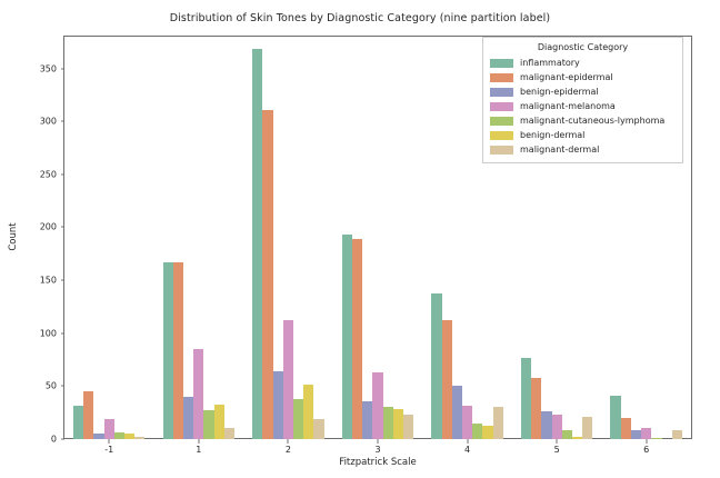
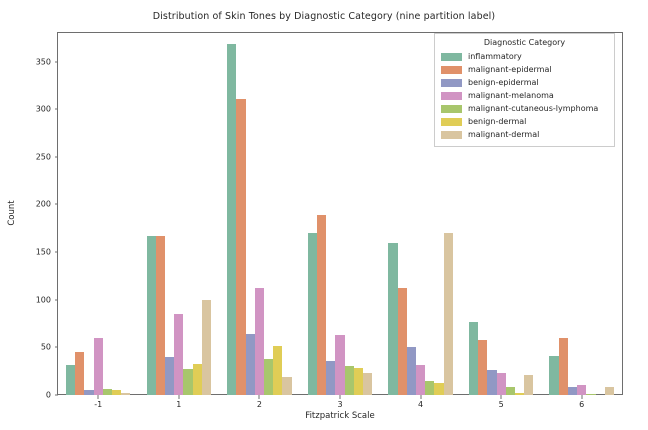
malignant-melanoma/-1: 20 -> 60
malignant-dermal/1: 10 -> 100
inflammatory/3: 190 -> 170
inflammatory/4: 140 -> 160
malignant-dermal/4: 30 -> 170
malignant-epidermal/6: 20 -> 60
